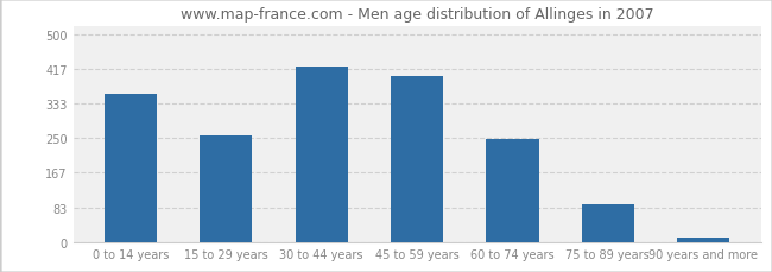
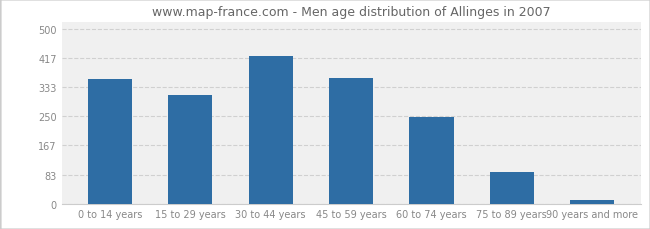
15 to 29 years: 257 -> 310
45 to 59 years: 400 -> 360
